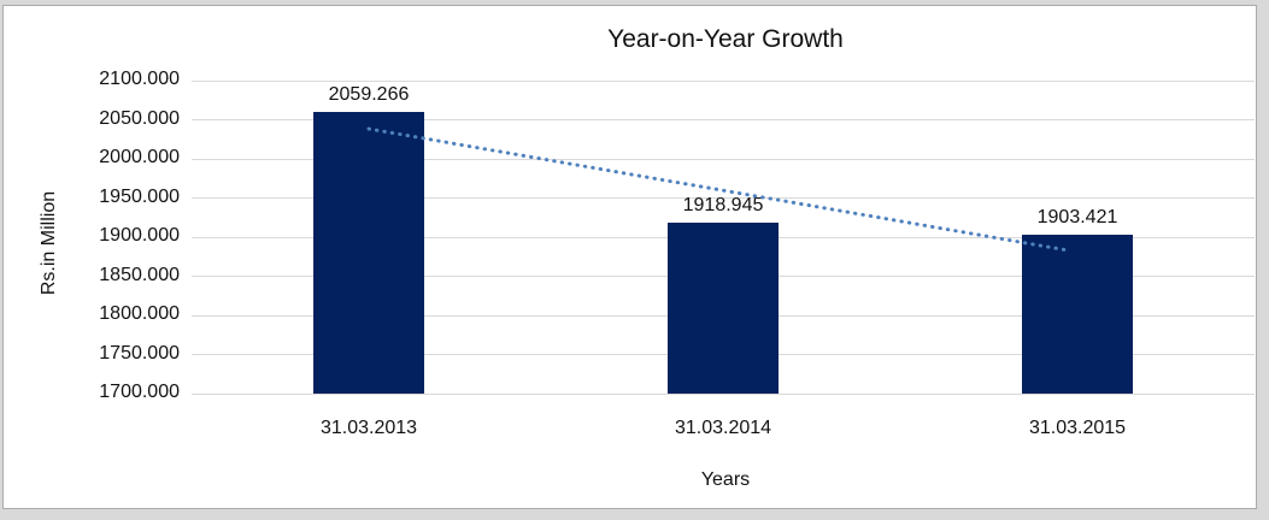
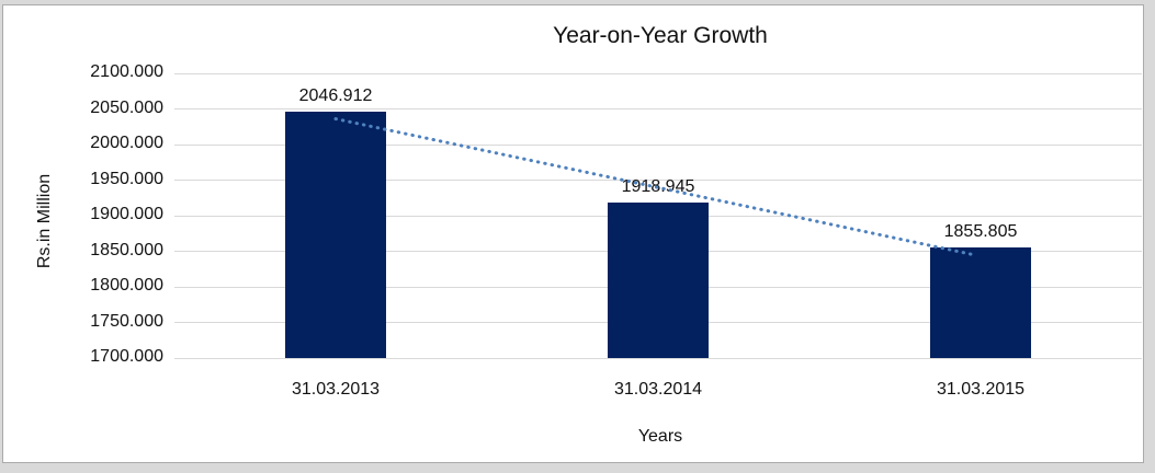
31.03.2013: 2059.266 -> 2046.912
31.03.2015: 1903.421 -> 1855.805
